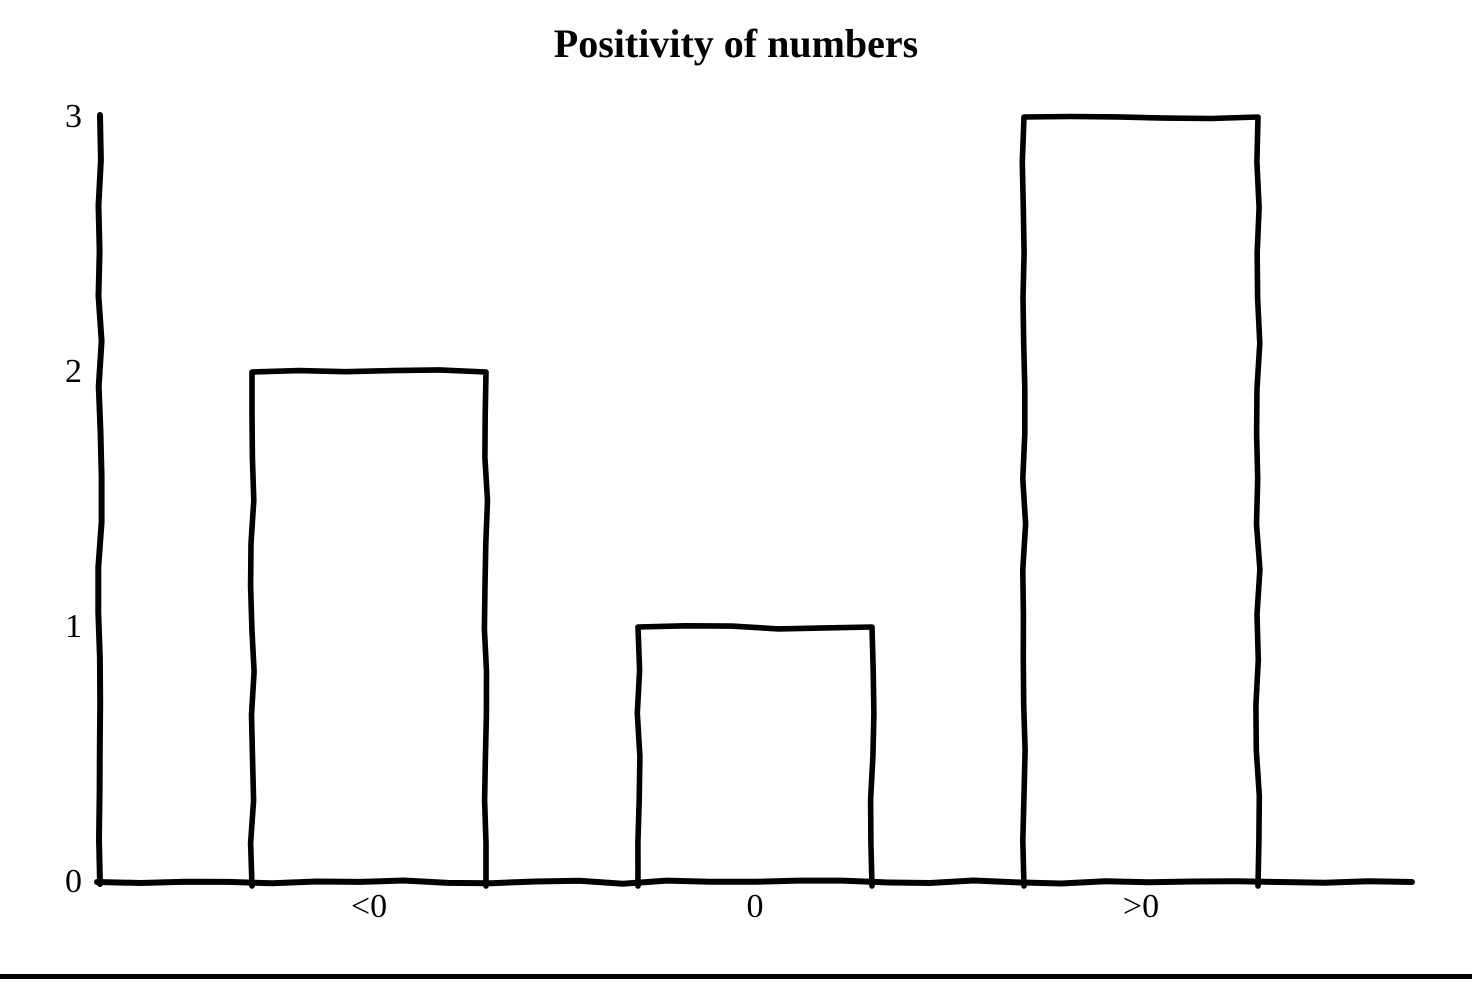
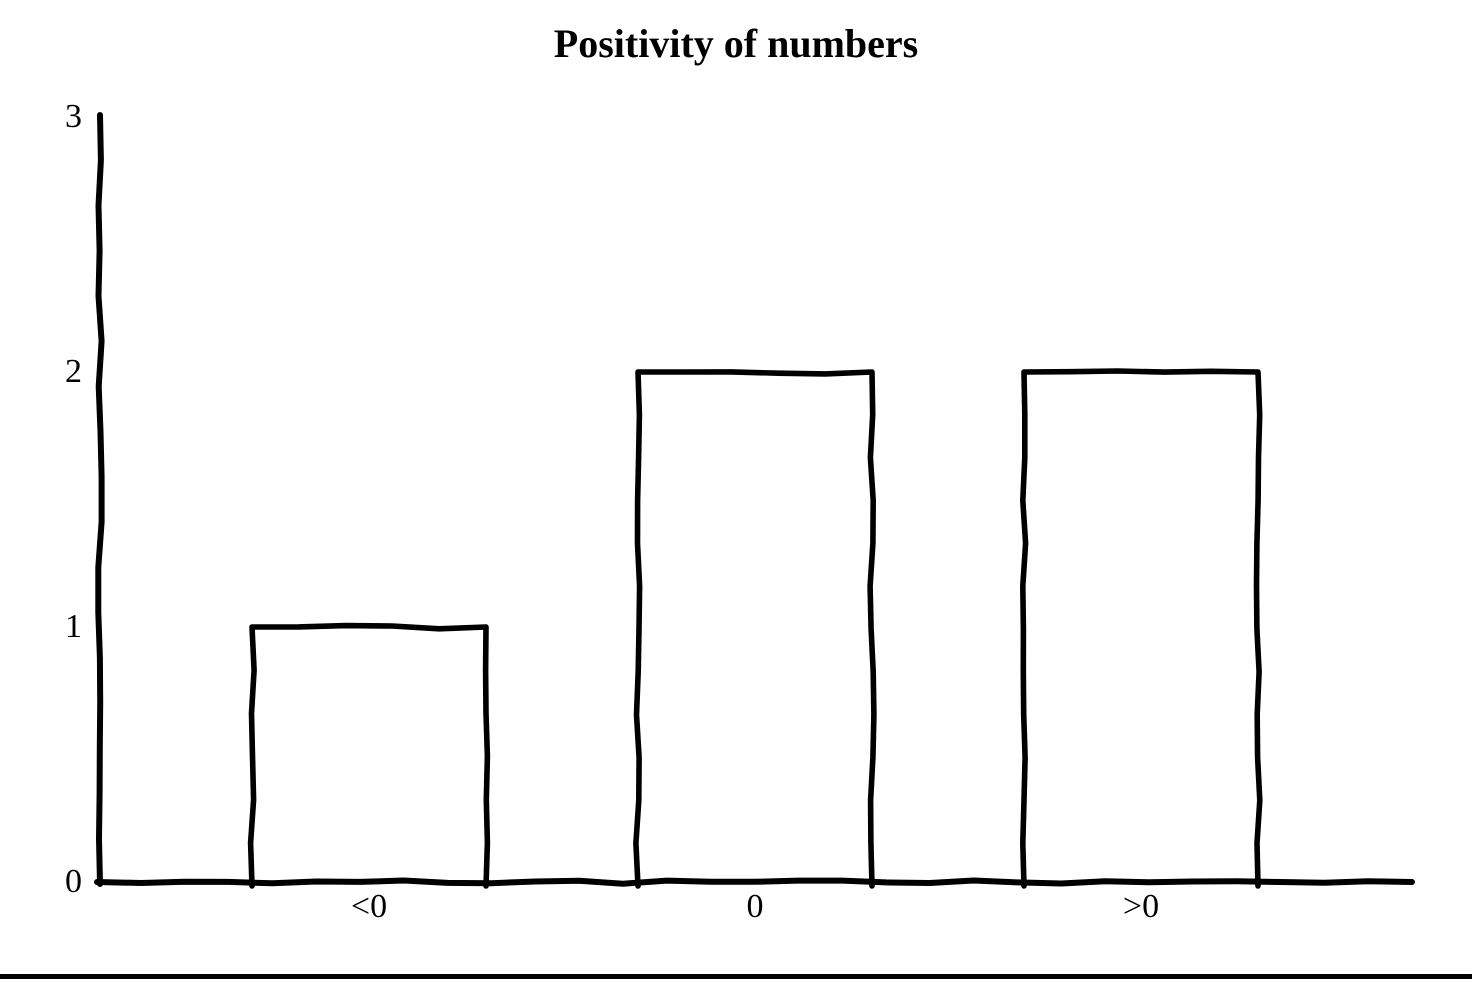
<0: 2 -> 1
0: 1 -> 2
>0: 3 -> 2
